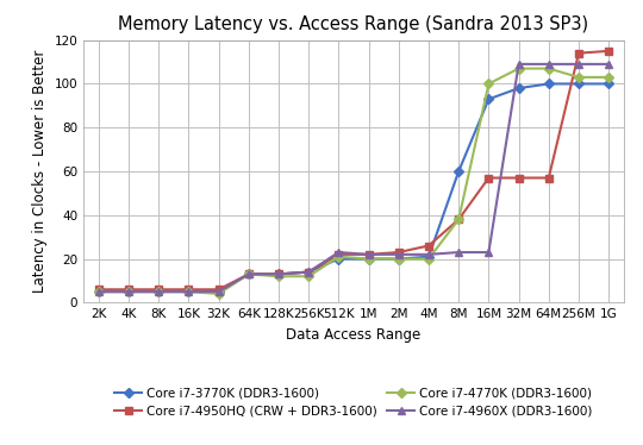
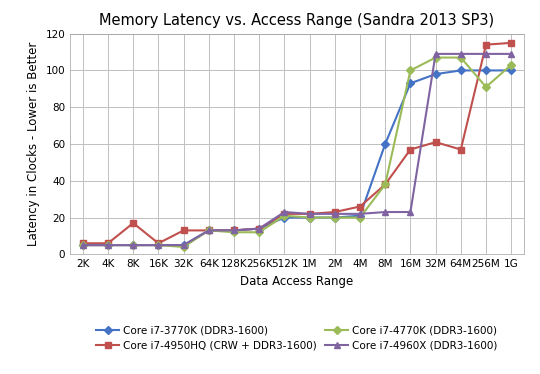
Core i7-4950HQ (CRW + DDR3-1600)/8K: 6 -> 17
Core i7-4950HQ (CRW + DDR3-1600)/32K: 6 -> 13
Core i7-4950HQ (CRW + DDR3-1600)/32M: 57 -> 61
Core i7-4770K (DDR3-1600)/256M: 103 -> 91
